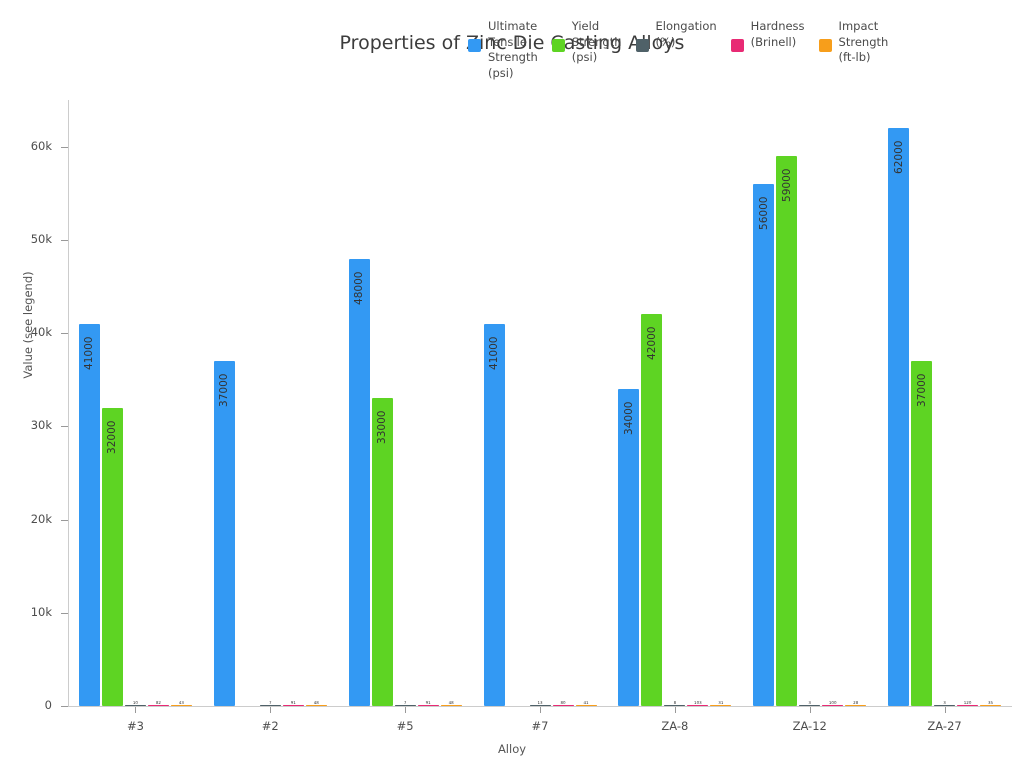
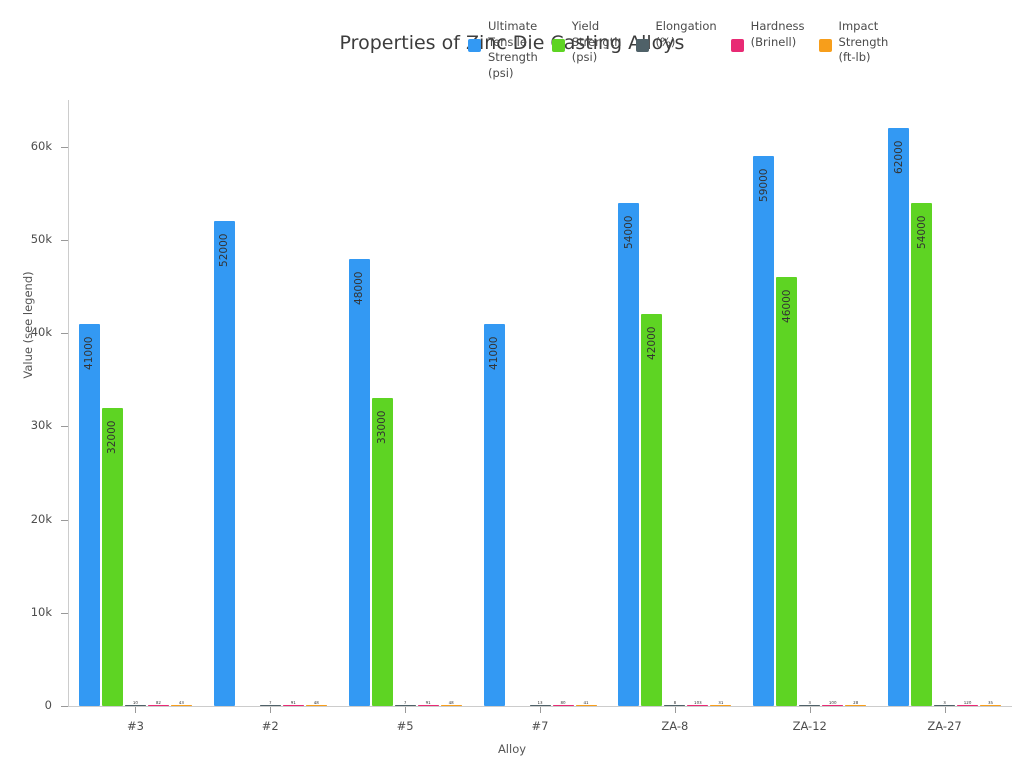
Ultimate Tensile Strength (psi)/#2: 37000 -> 52000
Ultimate Tensile Strength (psi)/ZA-8: 34000 -> 54000
Ultimate Tensile Strength (psi)/ZA-12: 56000 -> 59000
Yield Strength (psi)/ZA-12: 59000 -> 46000
Yield Strength (psi)/ZA-27: 37000 -> 54000
